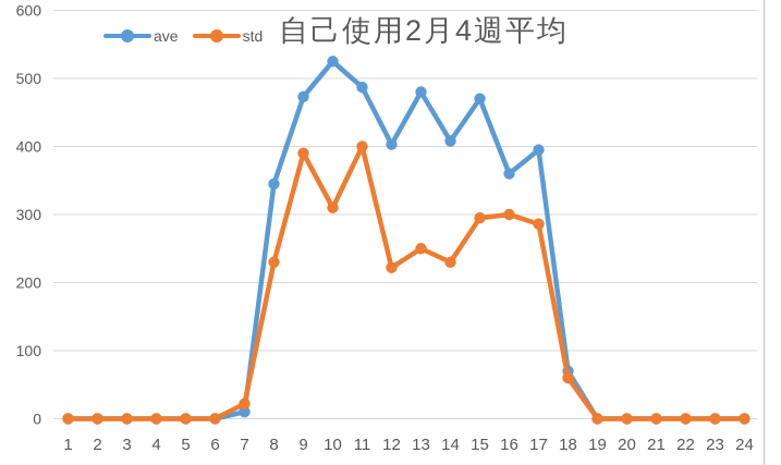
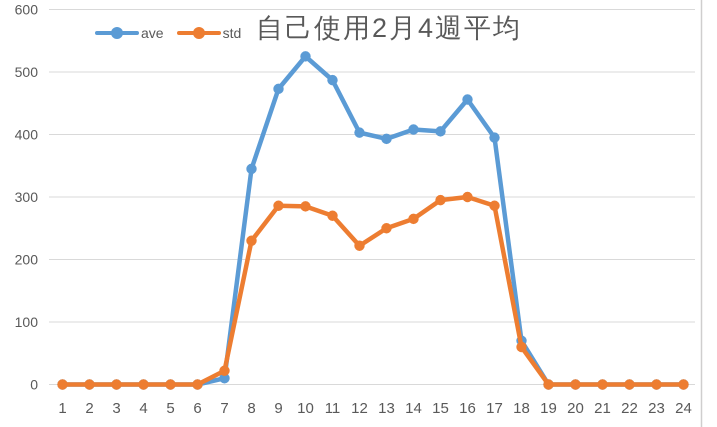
std/9: 390 -> 290
std/10: 310 -> 280
std/11: 400 -> 270
ave/13: 480 -> 390
std/14: 230 -> 260
ave/15: 470 -> 400
ave/16: 360 -> 460
